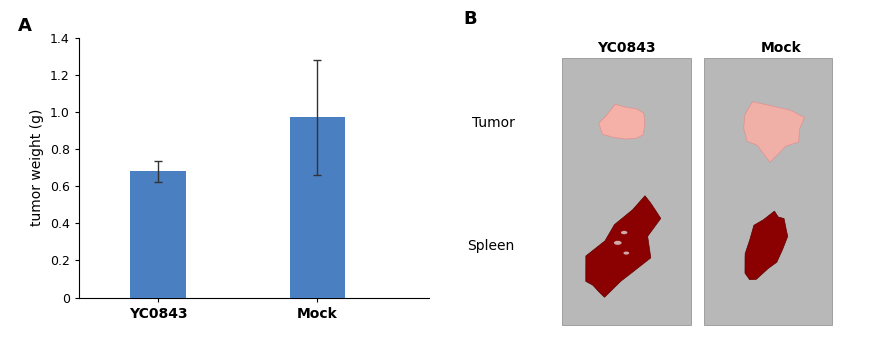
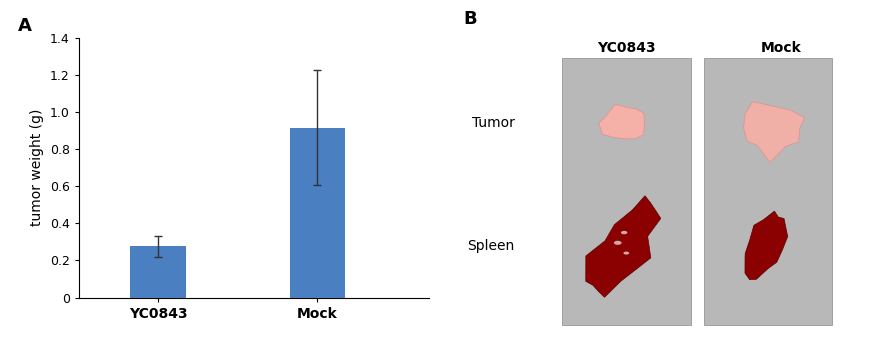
YC0843: 0.68 -> 0.28
Mock: 0.97 -> 0.92
